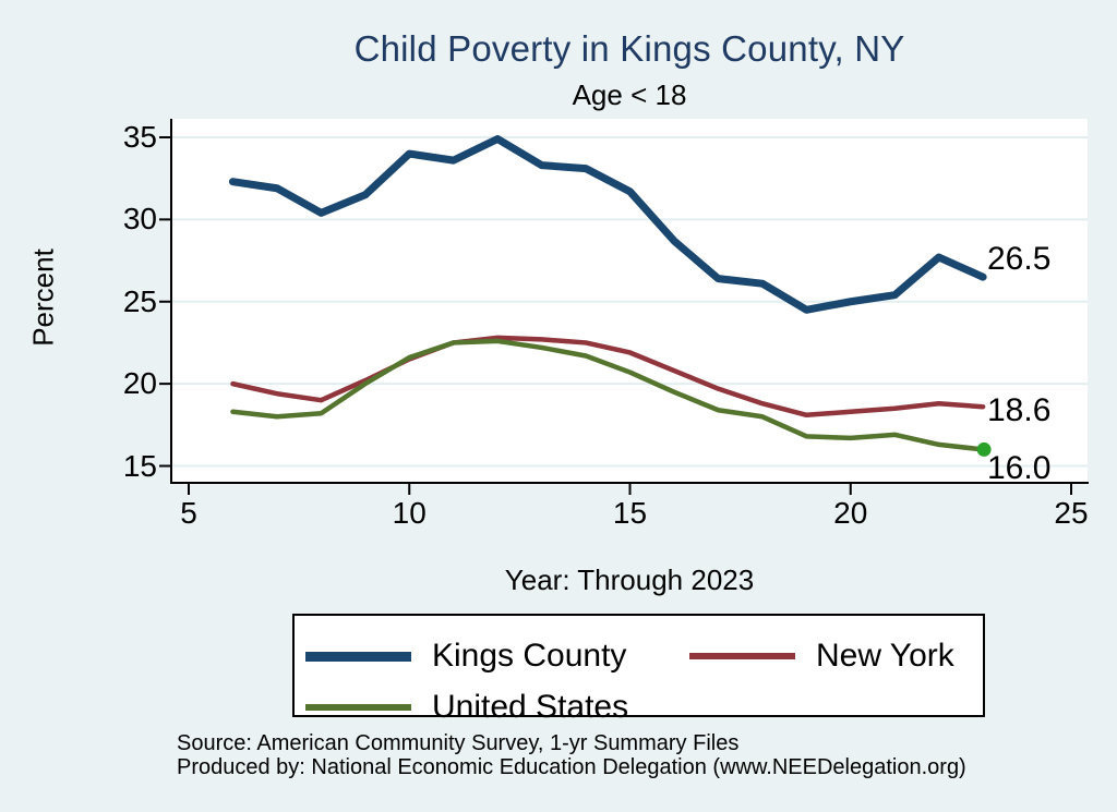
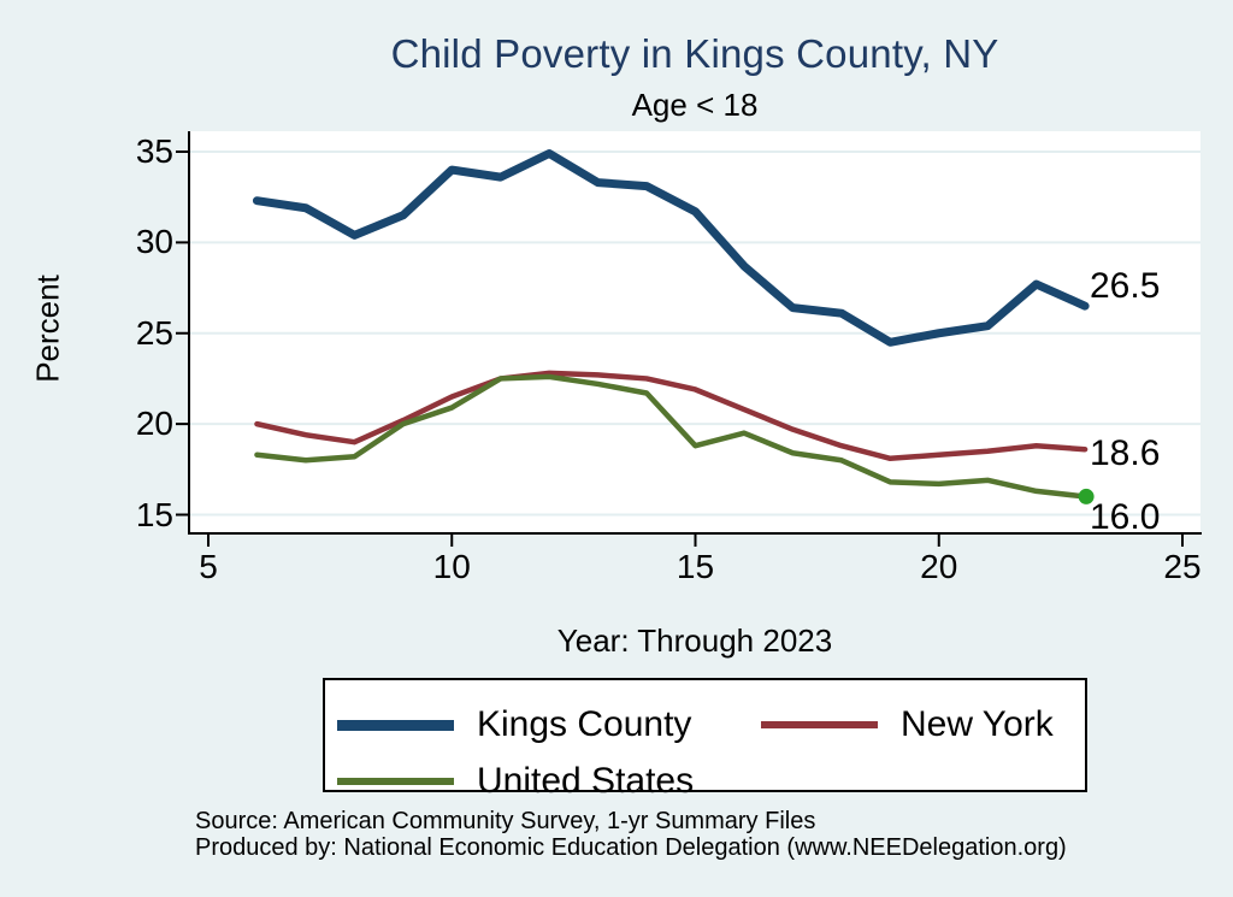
United States/10: 21.6 -> 20.9
United States/15: 20.7 -> 18.8
